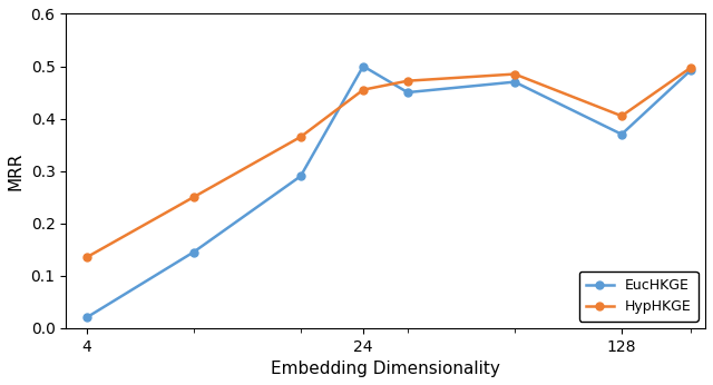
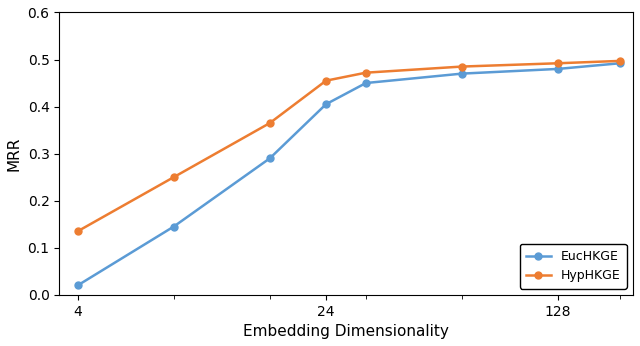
EucHKGE/24: 0.500 -> 0.405
EucHKGE/128: 0.370 -> 0.480
HypHKGE/128: 0.405 -> 0.492
